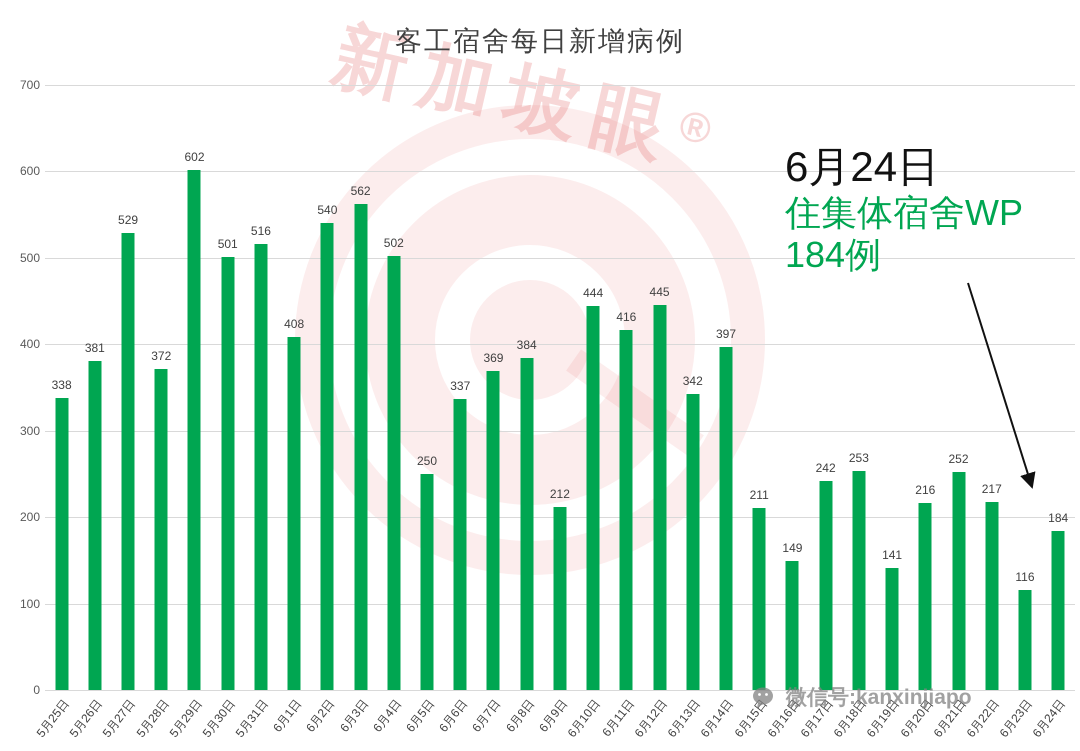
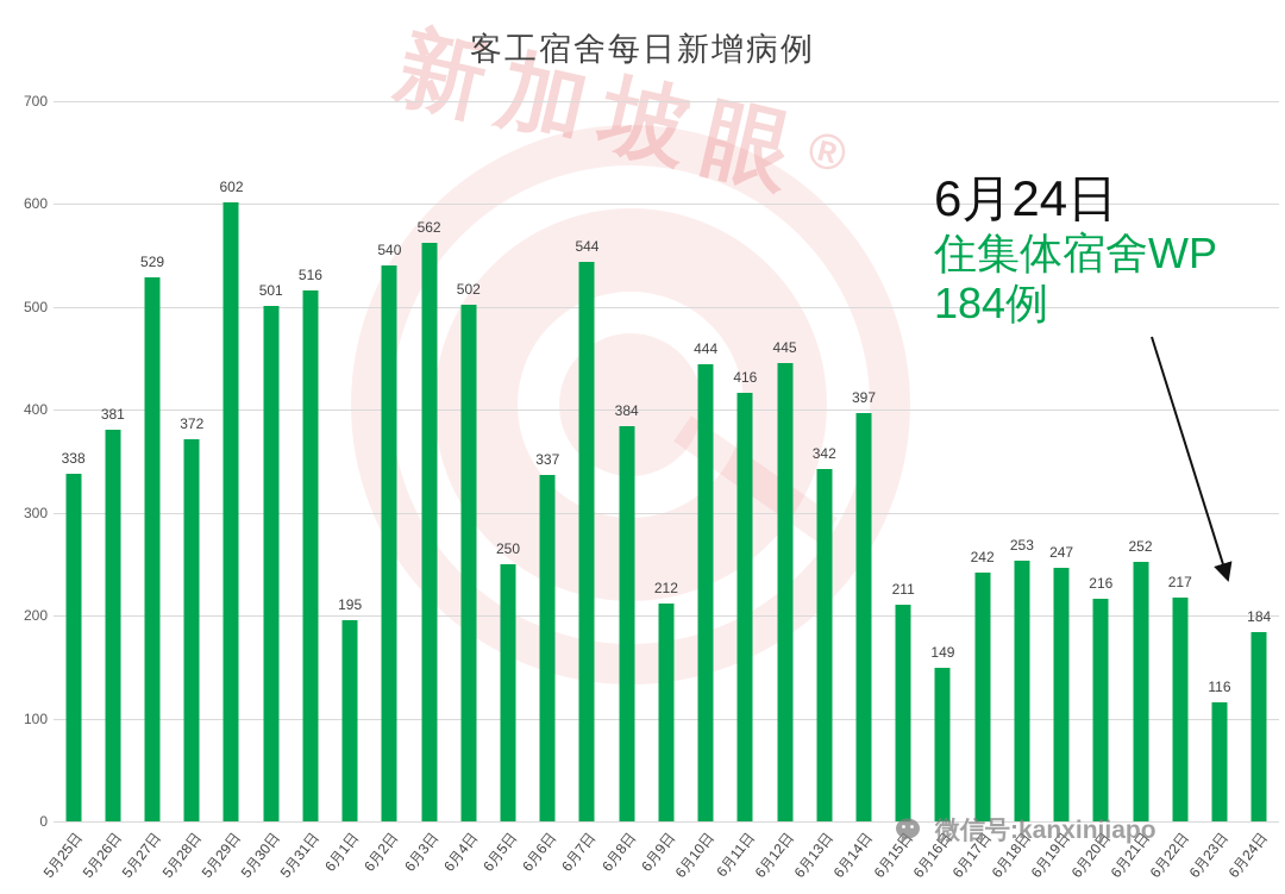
6月1日: 408 -> 195
6月7日: 369 -> 544
6月19日: 141 -> 247
